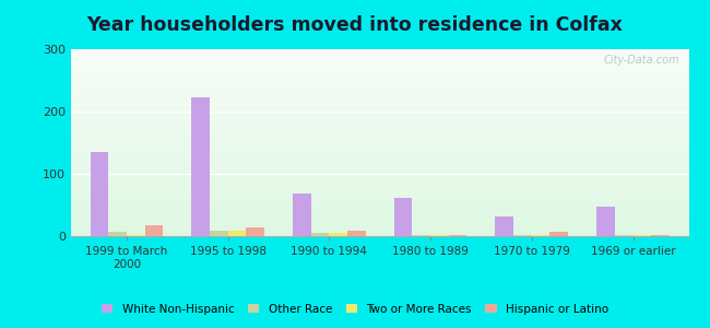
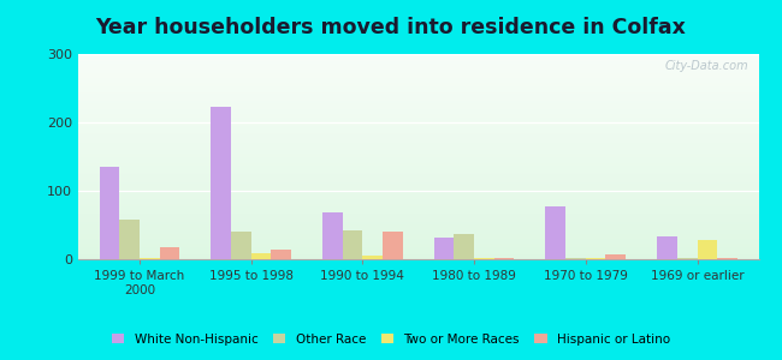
Other Race/1999 to March 2000: 7 -> 58
Other Race/1995 to 1998: 8 -> 40
Other Race/1990 to 1994: 5 -> 42
Hispanic or Latino/1990 to 1994: 9 -> 40
White Non-Hispanic/1980 to 1989: 62 -> 32
Other Race/1980 to 1989: 2 -> 36
White Non-Hispanic/1970 to 1979: 32 -> 78
White Non-Hispanic/1969 or earlier: 47 -> 34
Two or More Races/1969 or earlier: 1 -> 28
